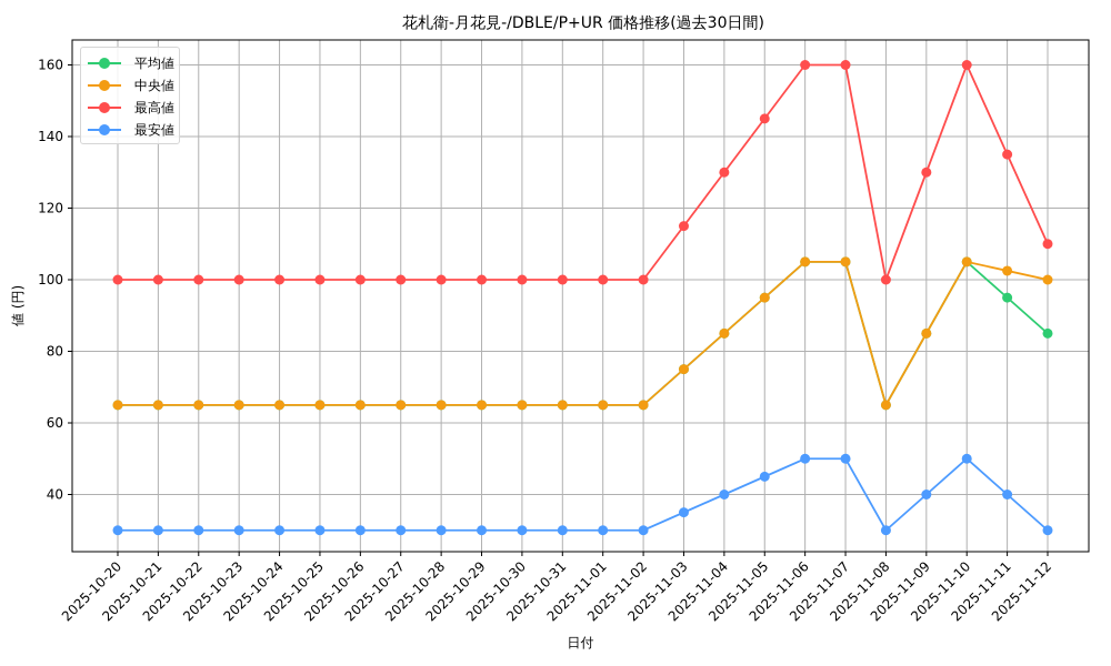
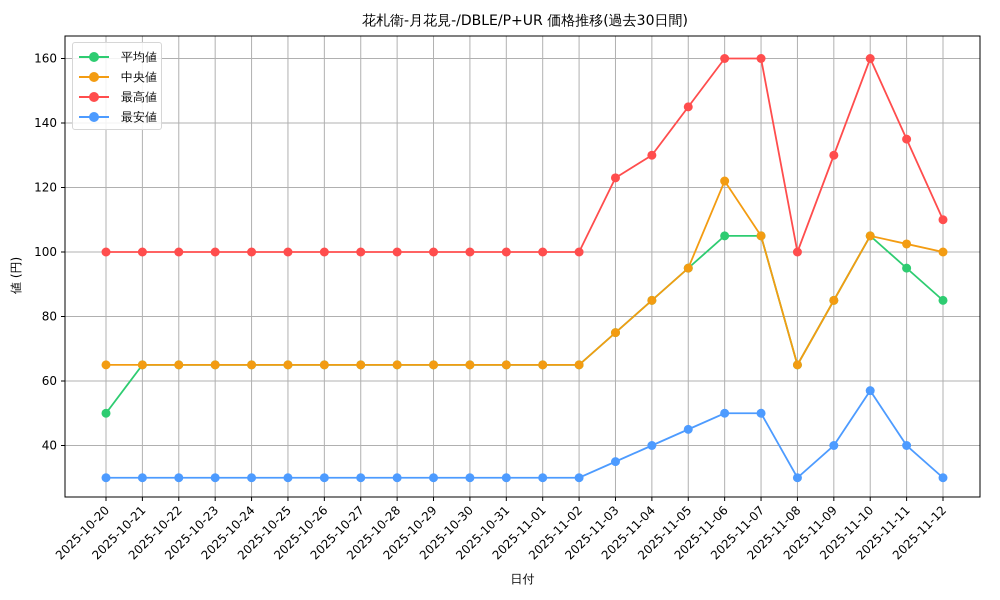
平均値/2025-10-20: 65 -> 50
最高値/2025-11-03: 115 -> 123
中央値/2025-11-06: 105 -> 122
最安値/2025-11-10: 50 -> 57
